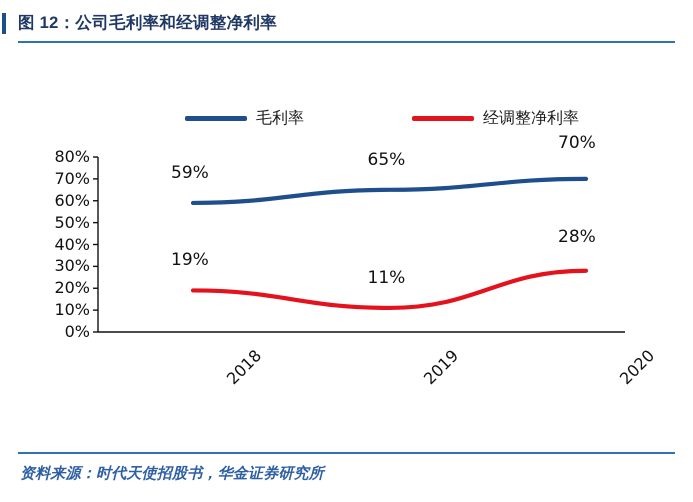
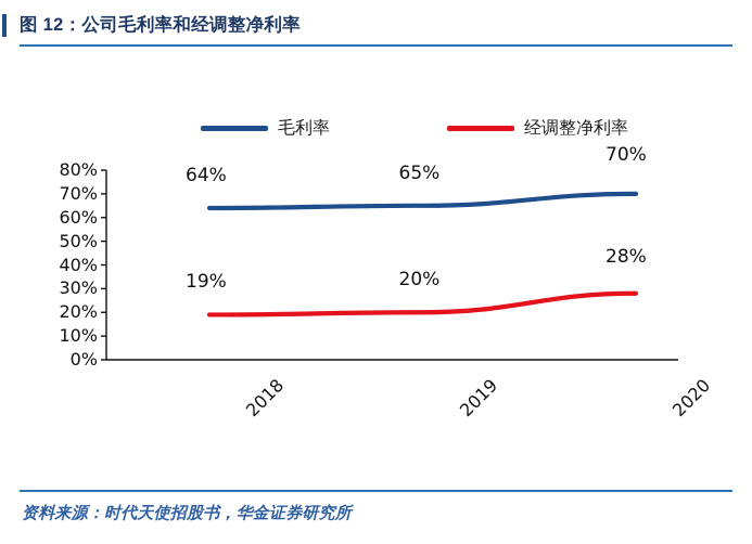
毛利率/2018: 59% -> 64%
经调整净利率/2019: 11% -> 20%
